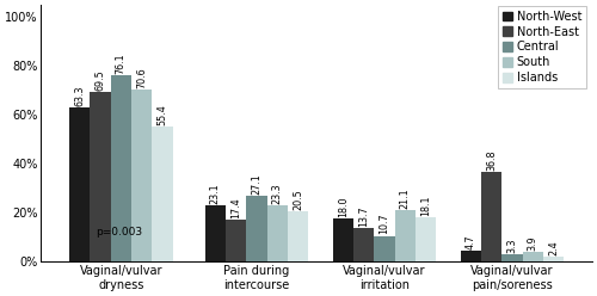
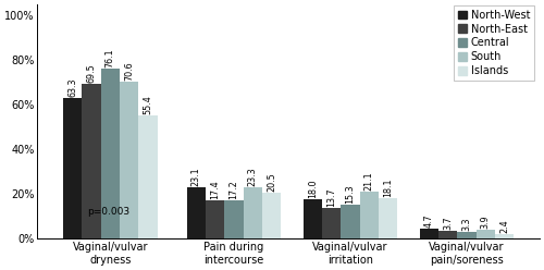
Central/Pain during intercourse: 27.1 -> 17.2
Central/Vaginal/vulvar irritation: 10.7 -> 15.3
North-East/Vaginal/vulvar pain/soreness: 36.8 -> 3.7
